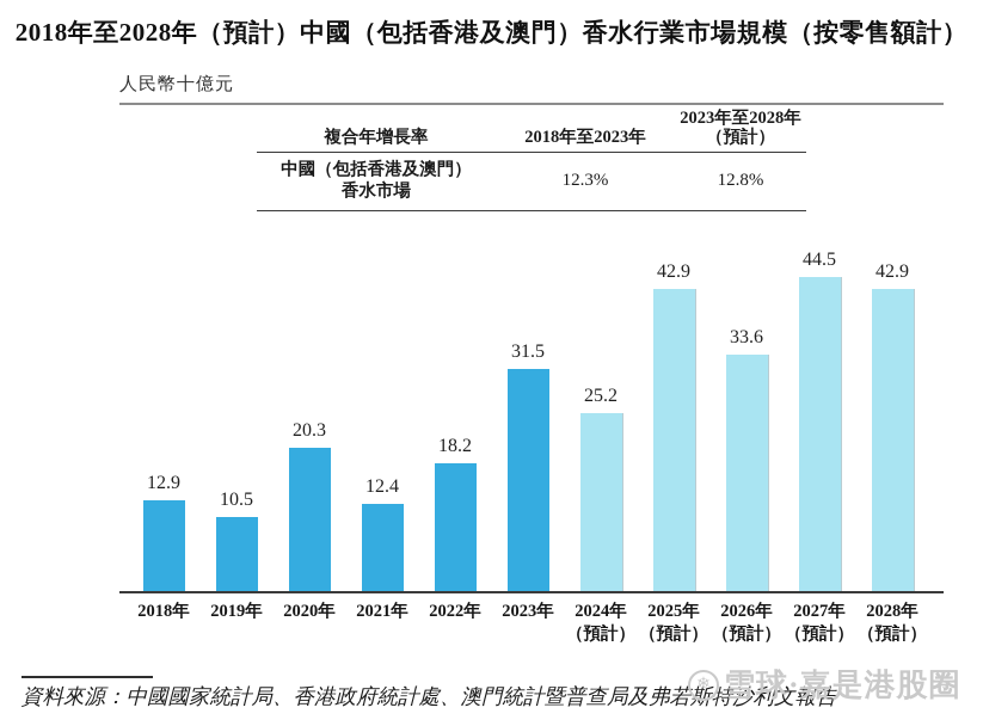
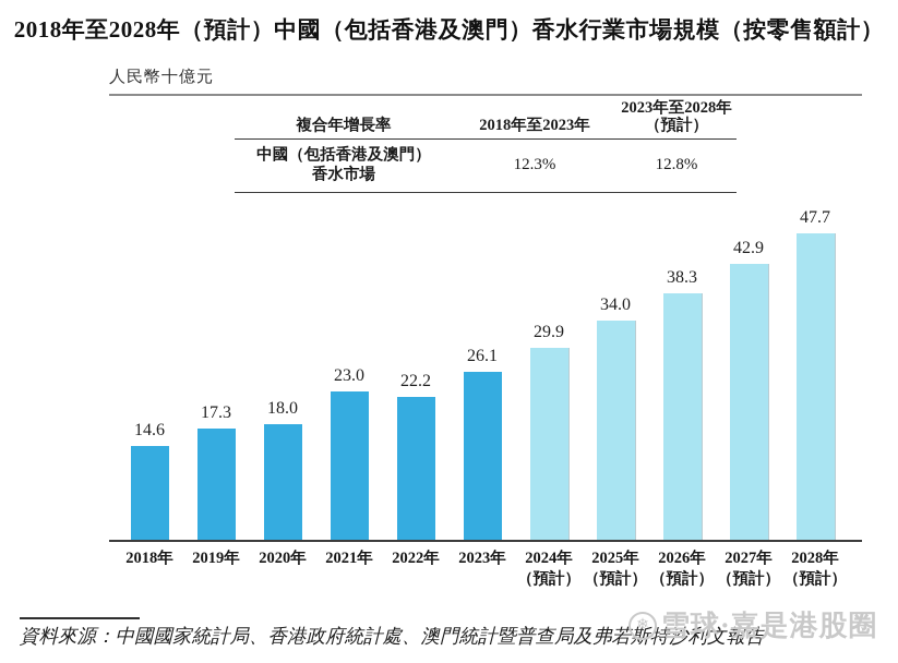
2018年: 12.9 -> 14.6
2019年: 10.5 -> 17.3
2020年: 20.3 -> 18.0
2021年: 12.4 -> 23.0
2022年: 18.2 -> 22.2
2023年: 31.5 -> 26.1
2024年: 25.2 -> 29.9
2025年: 42.9 -> 34.0
2026年: 33.6 -> 38.3
2027年: 44.5 -> 42.9
2028年: 42.9 -> 47.7
